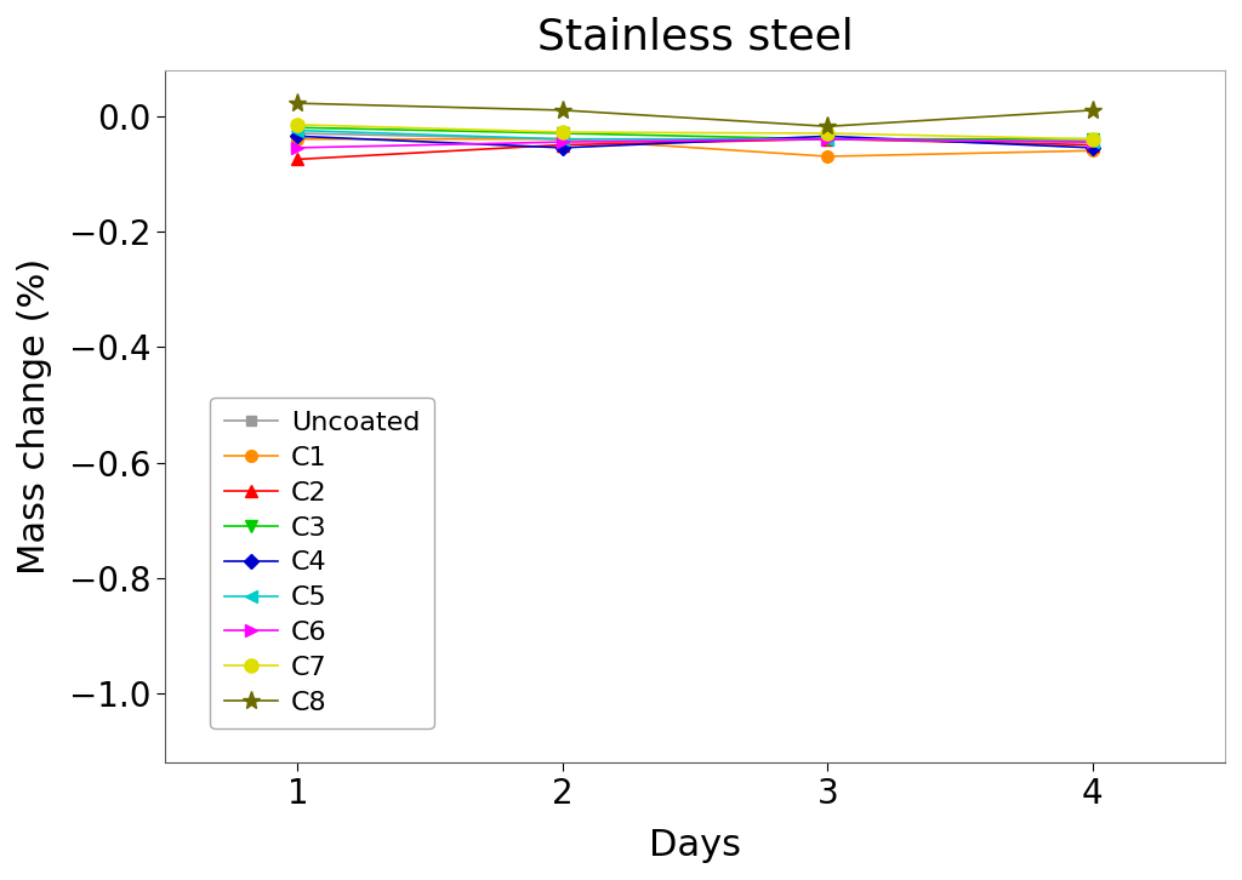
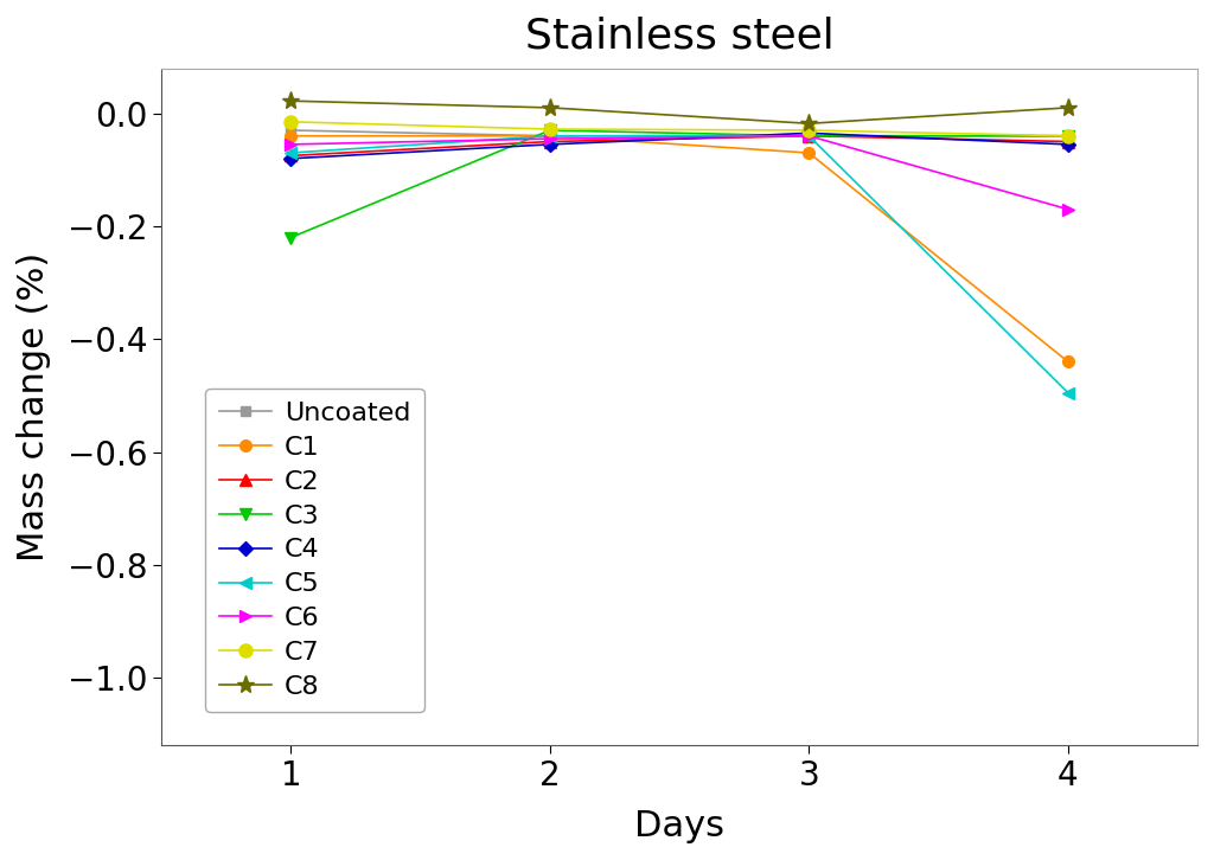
C3/1: -0.02 -> -0.22
C4/1: -0.035 -> -0.080
C5/1: -0.025 -> -0.070
C1/4: -0.06 -> -0.44
C5/4: -0.045 -> -0.495
C6/4: -0.045 -> -0.170
